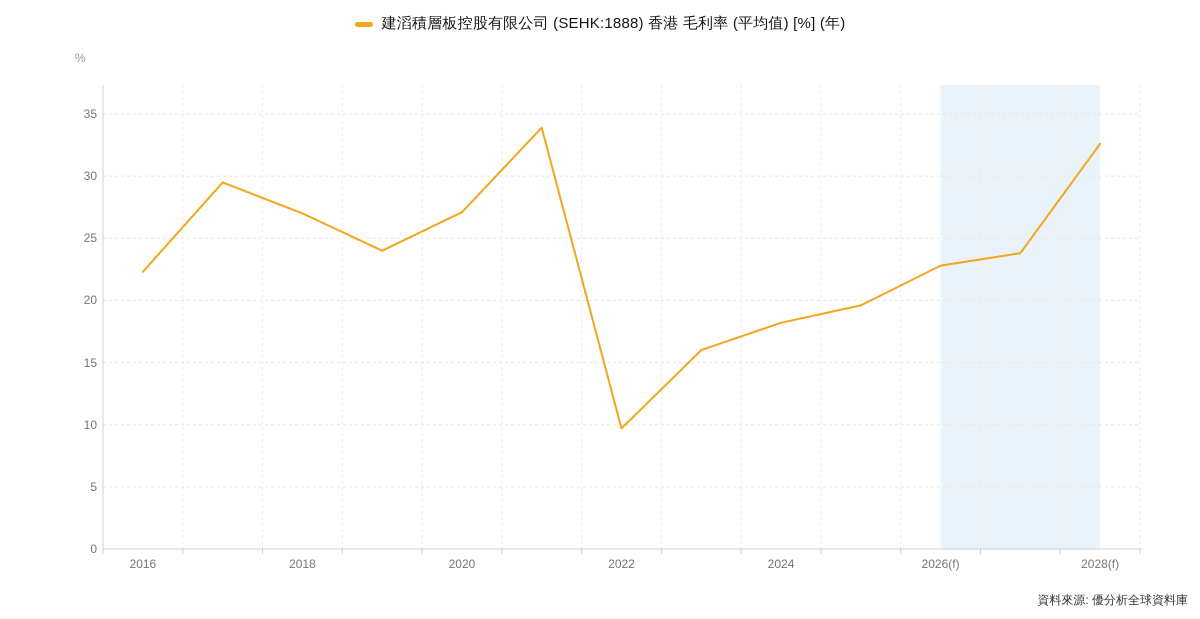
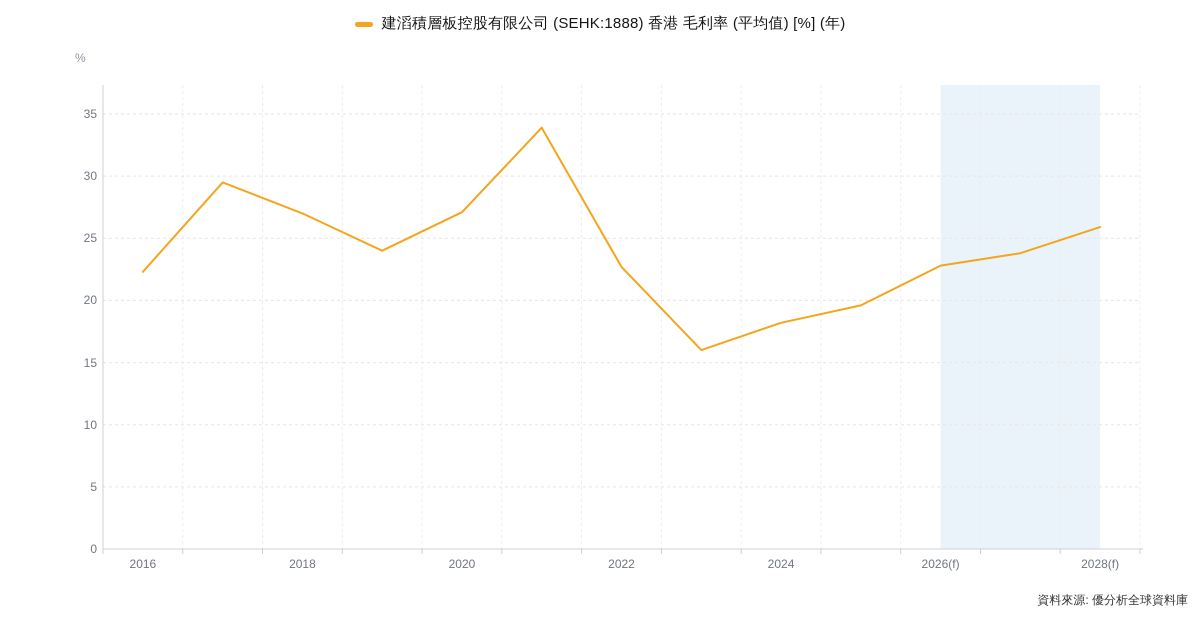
2022: 9.7 -> 22.7
2028(f): 32.6 -> 25.9
